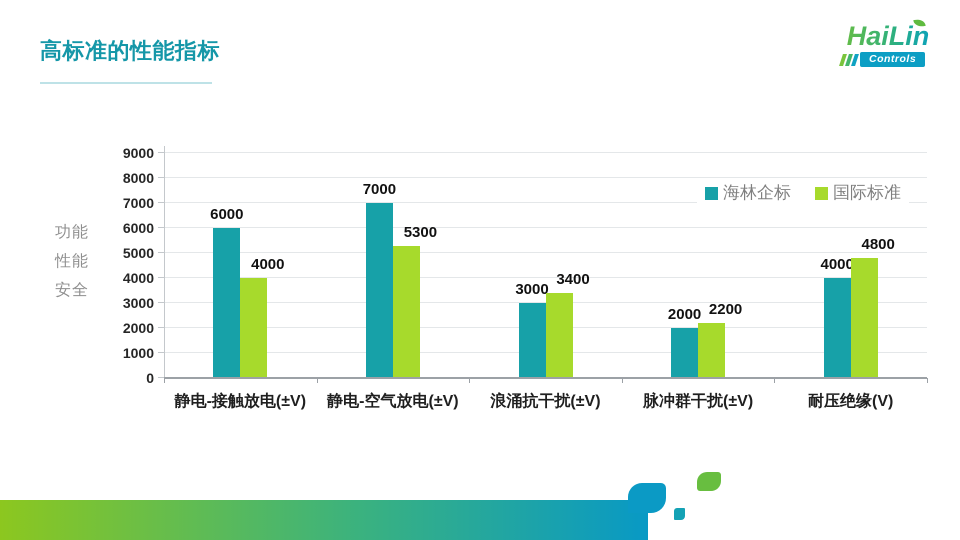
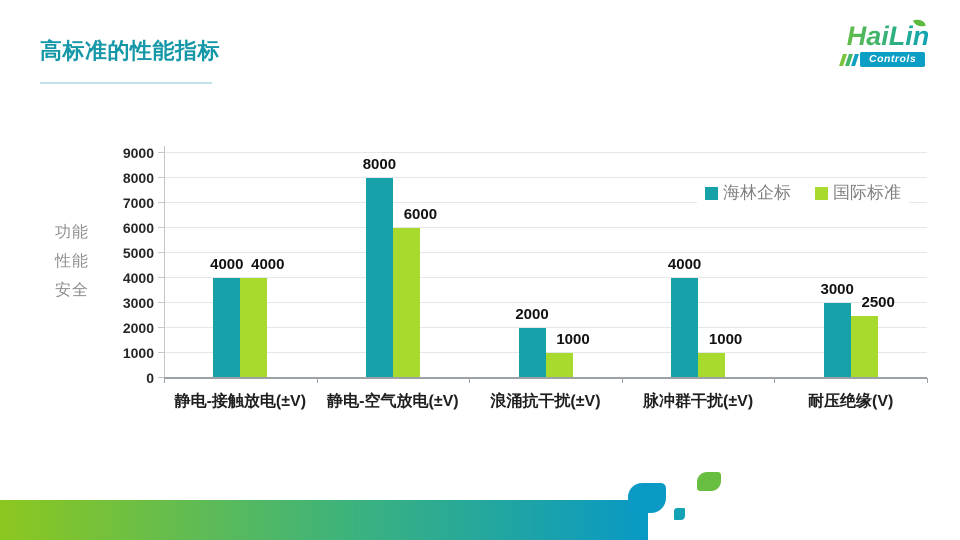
海林企标/静电-接触放电(±V): 6000 -> 4000
海林企标/静电-空气放电(±V): 7000 -> 8000
国际标准/静电-空气放电(±V): 5300 -> 6000
海林企标/浪涌抗干扰(±V): 3000 -> 2000
国际标准/浪涌抗干扰(±V): 3400 -> 1000
海林企标/脉冲群干扰(±V): 2000 -> 4000
国际标准/脉冲群干扰(±V): 2200 -> 1000
海林企标/耐压绝缘(V): 4000 -> 3000
国际标准/耐压绝缘(V): 4800 -> 2500
